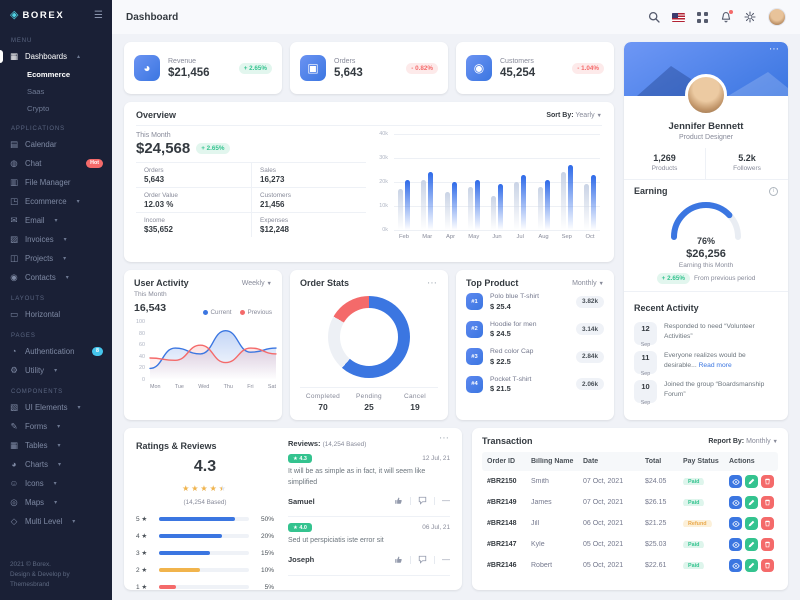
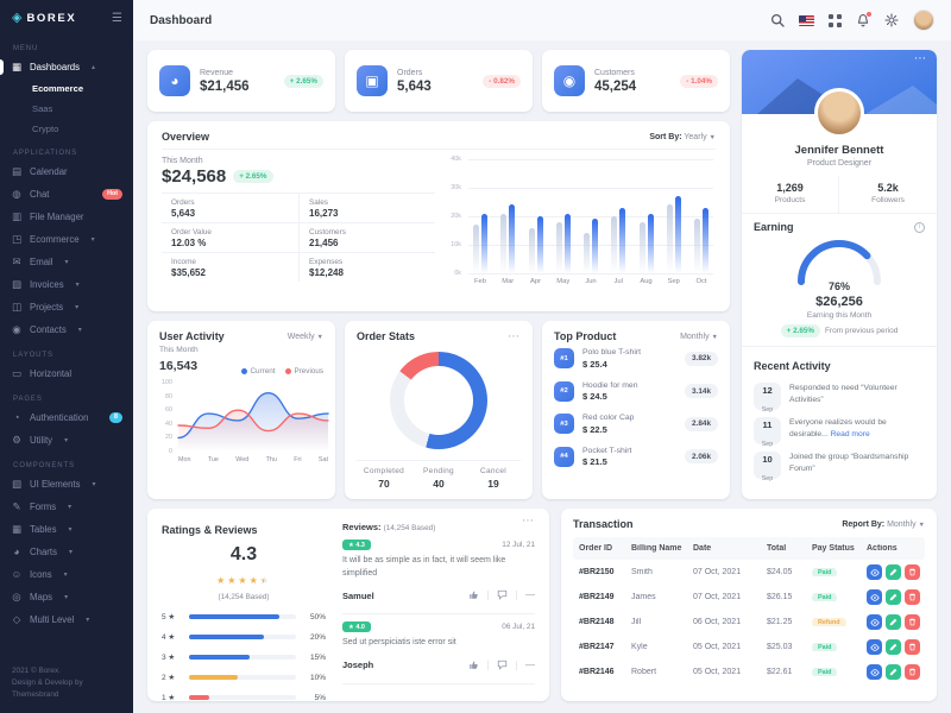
Order Stats/Pending: 25 -> 40
